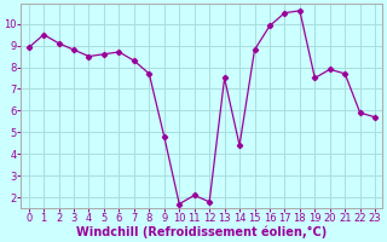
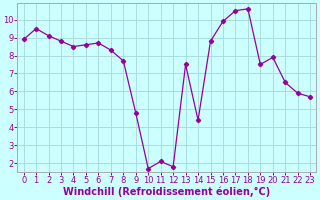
21: 7.7 -> 6.5
